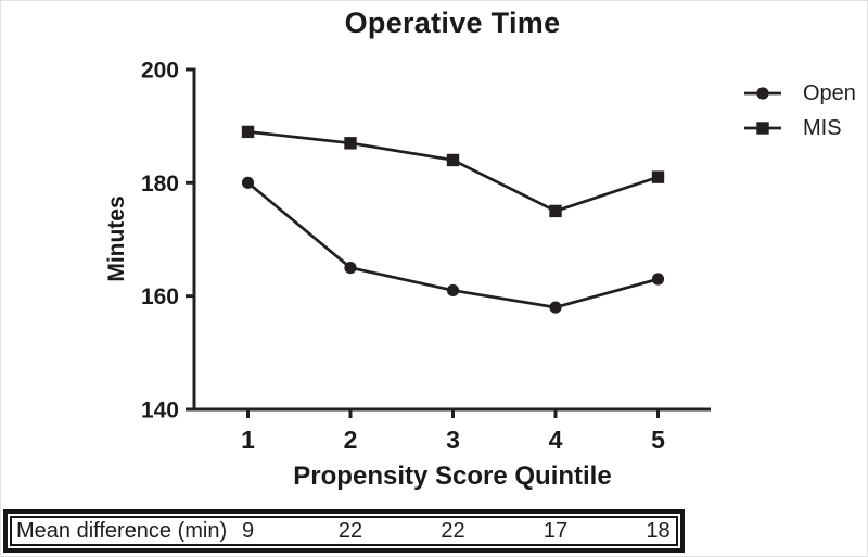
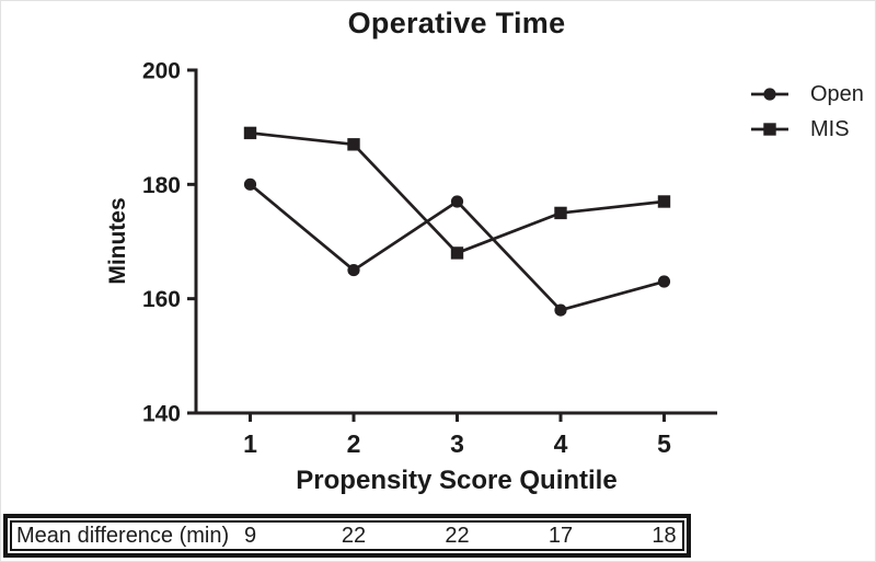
Open/3: 161 -> 177
MIS/3: 184 -> 168
MIS/5: 181 -> 177
